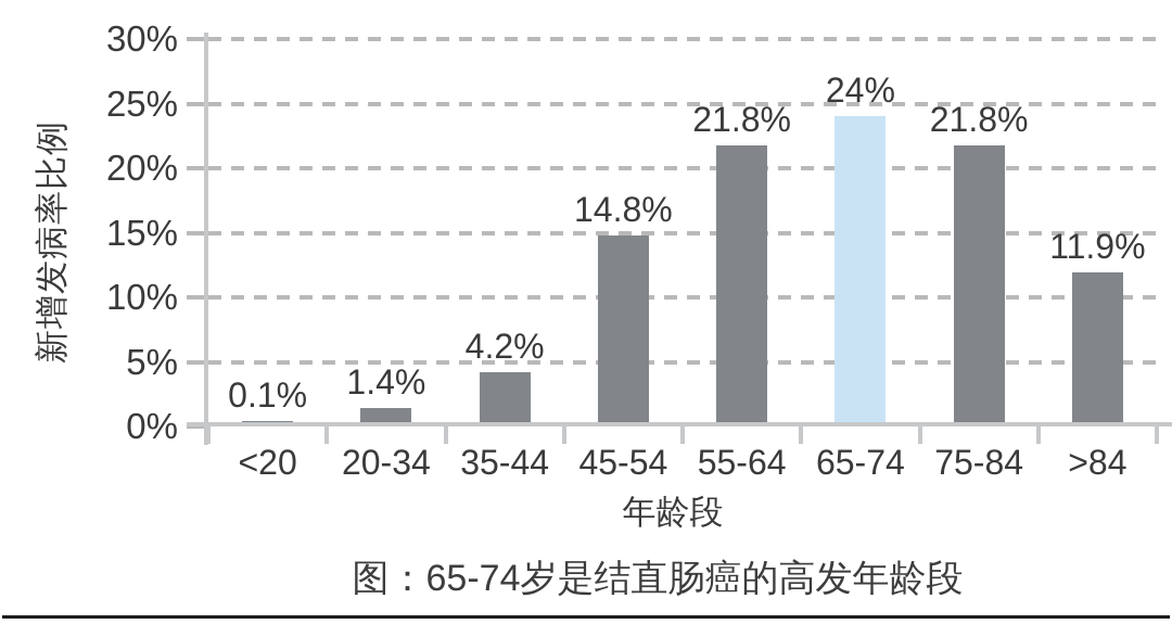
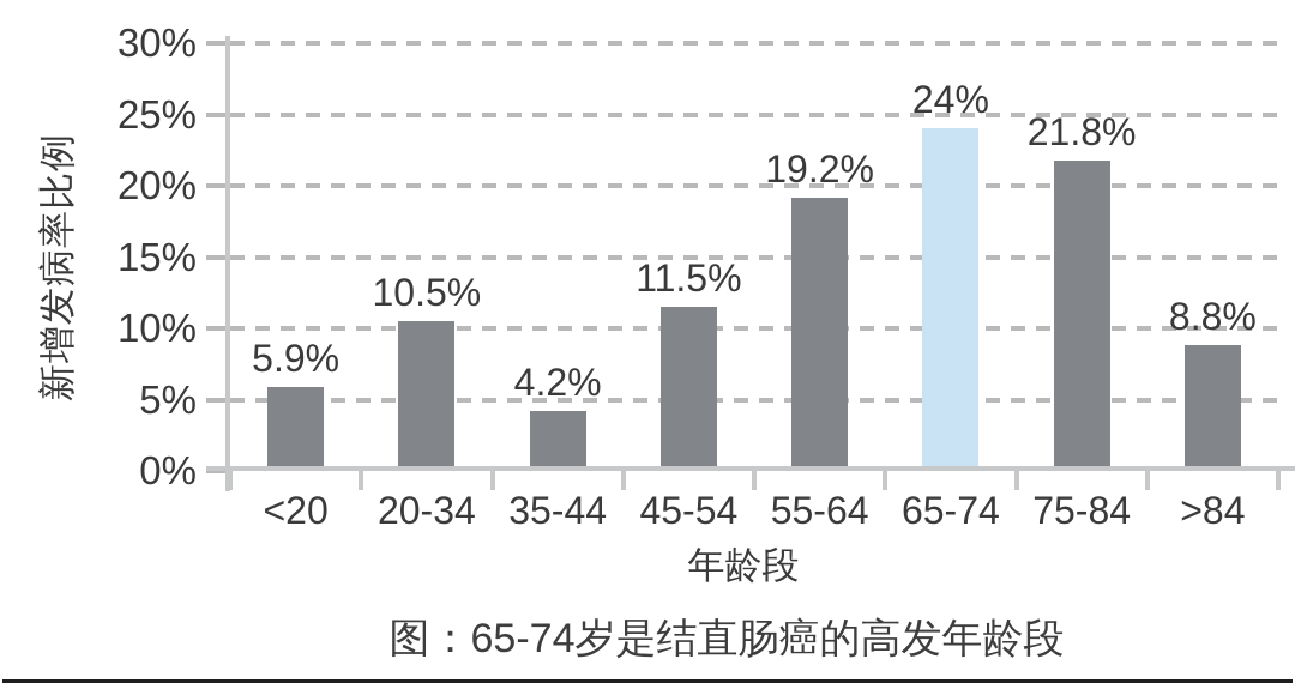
<20: 0.1% -> 5.9%
20-34: 1.4% -> 10.5%
45-54: 14.8% -> 11.5%
55-64: 21.8% -> 19.2%
>84: 11.9% -> 8.8%
